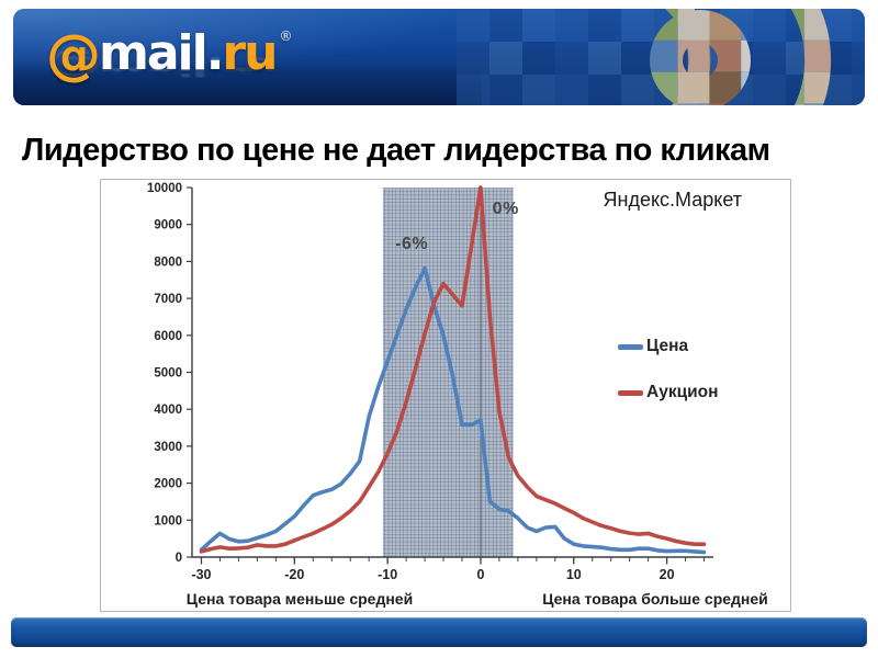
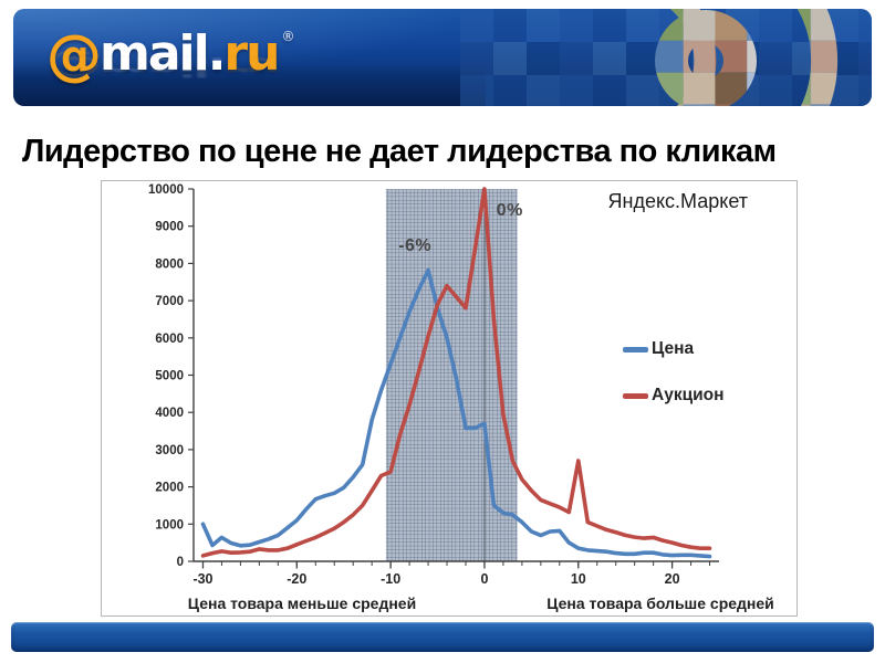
Цена/-30: 200 -> 1000
Аукцион/-10: 2800 -> 2400
Аукцион/10: 1200 -> 2700
